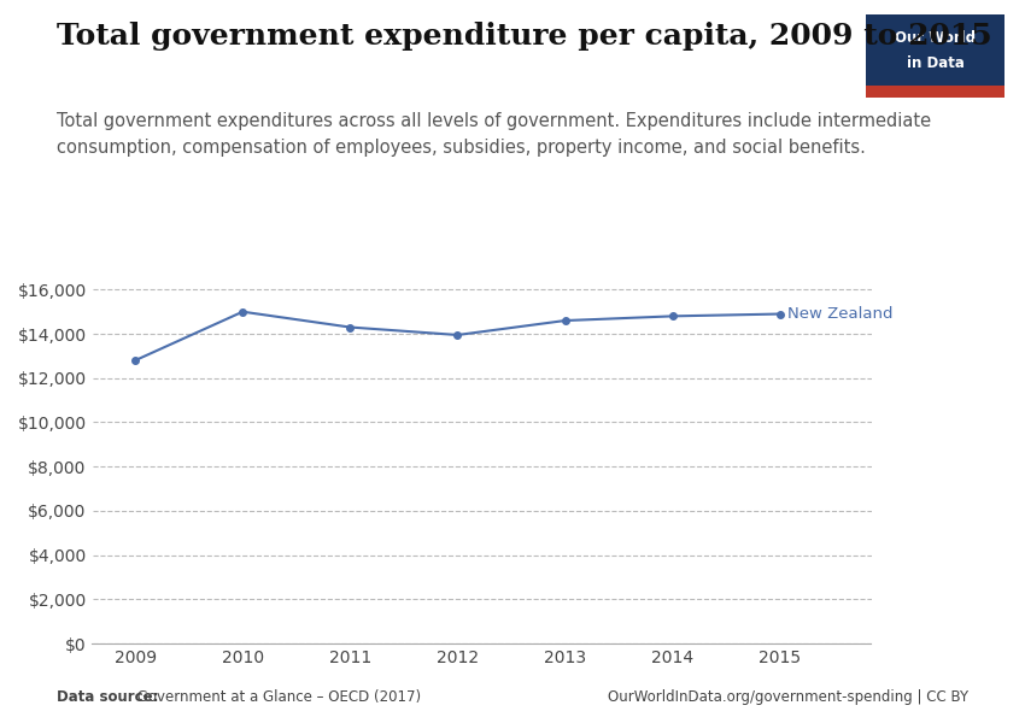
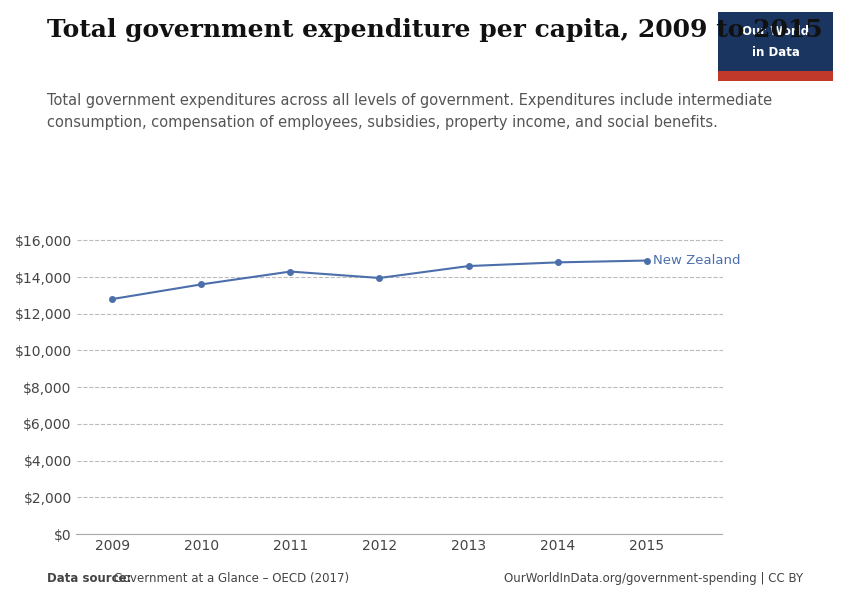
2010: $15,000 -> $13,600
